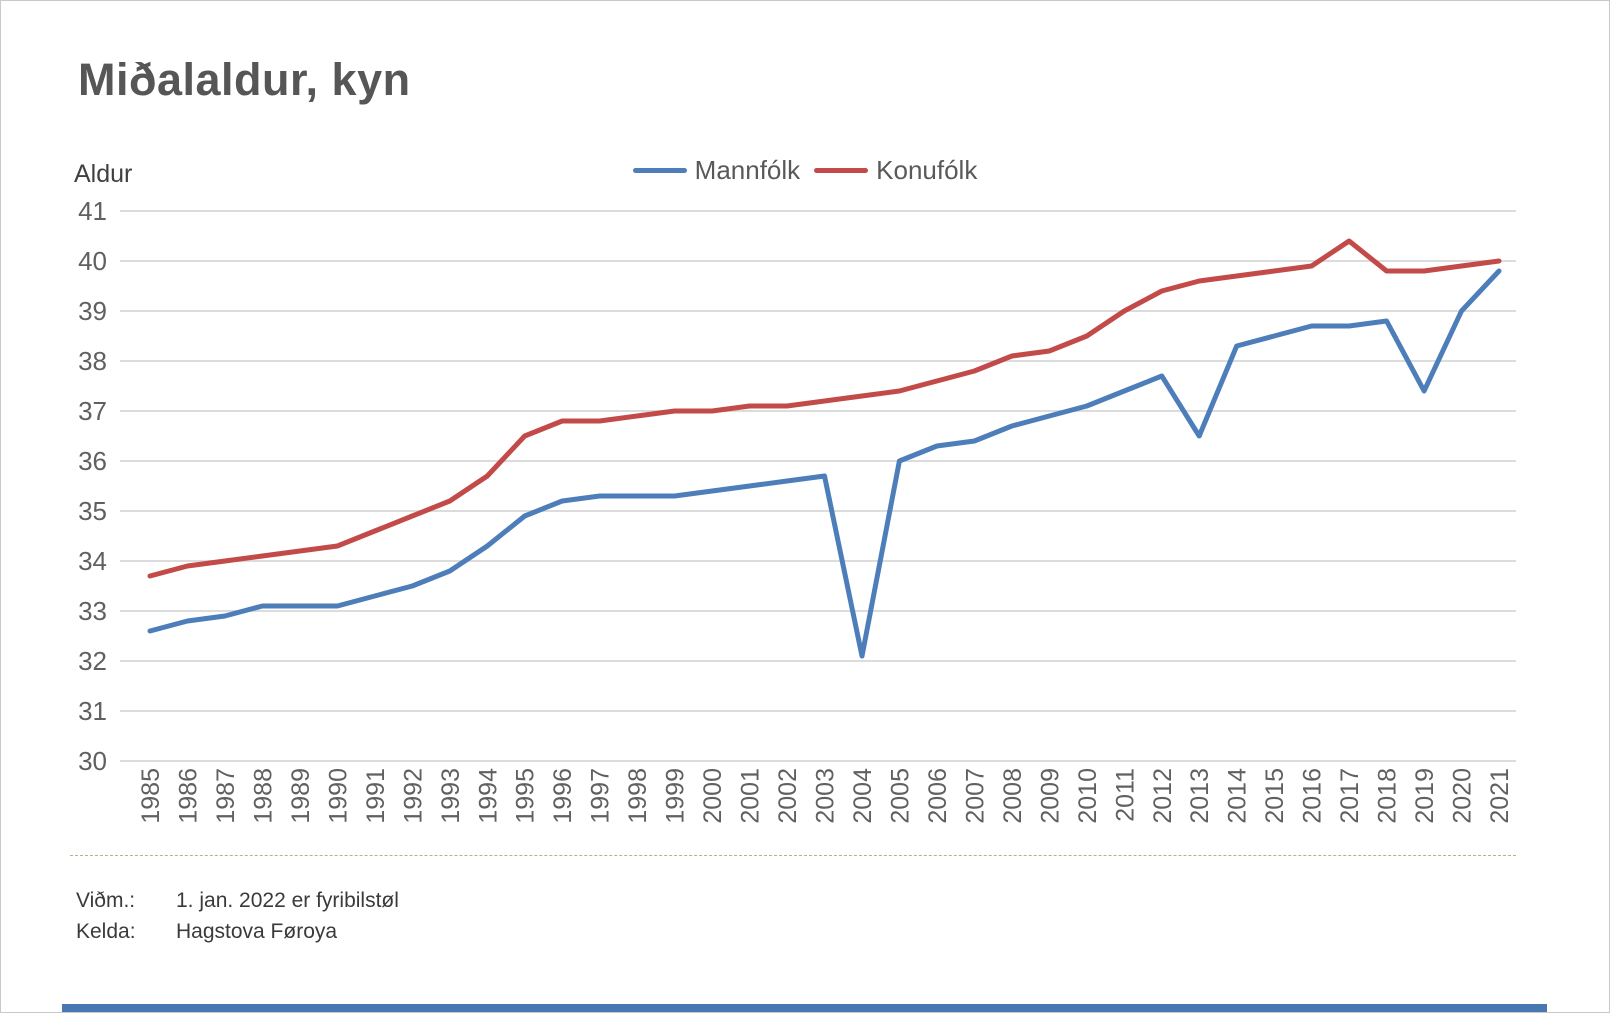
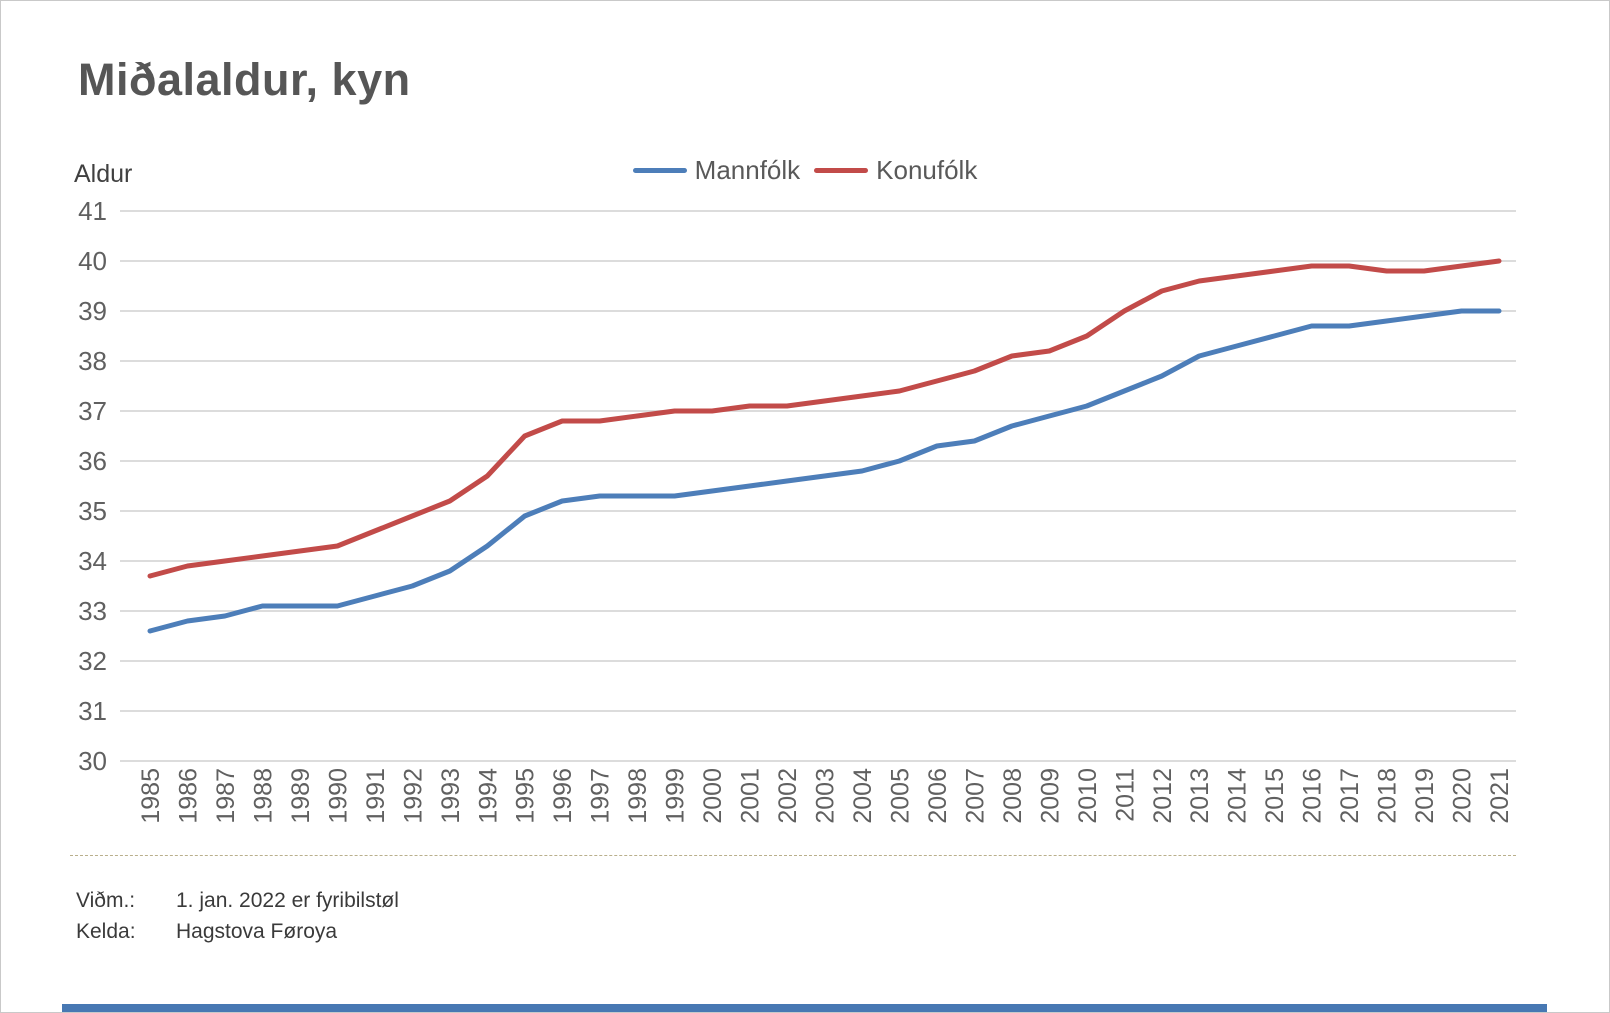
Mannfólk/2004: 32.1 -> 35.8
Mannfólk/2013: 36.5 -> 38.1
Konufólk/2017: 40.4 -> 39.9
Mannfólk/2019: 37.4 -> 38.9
Mannfólk/2021: 39.8 -> 39.0
